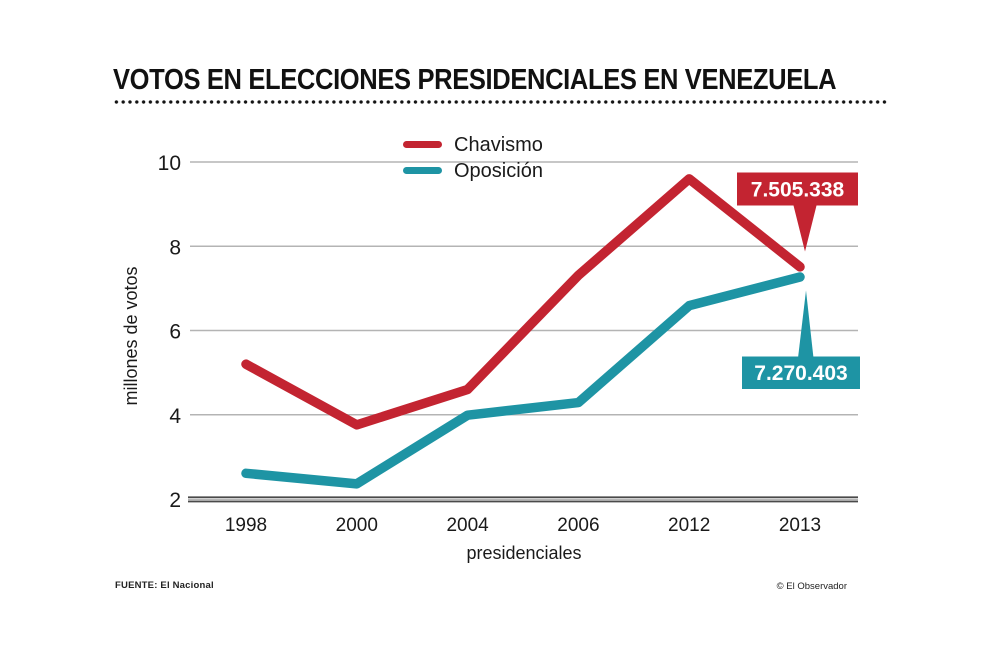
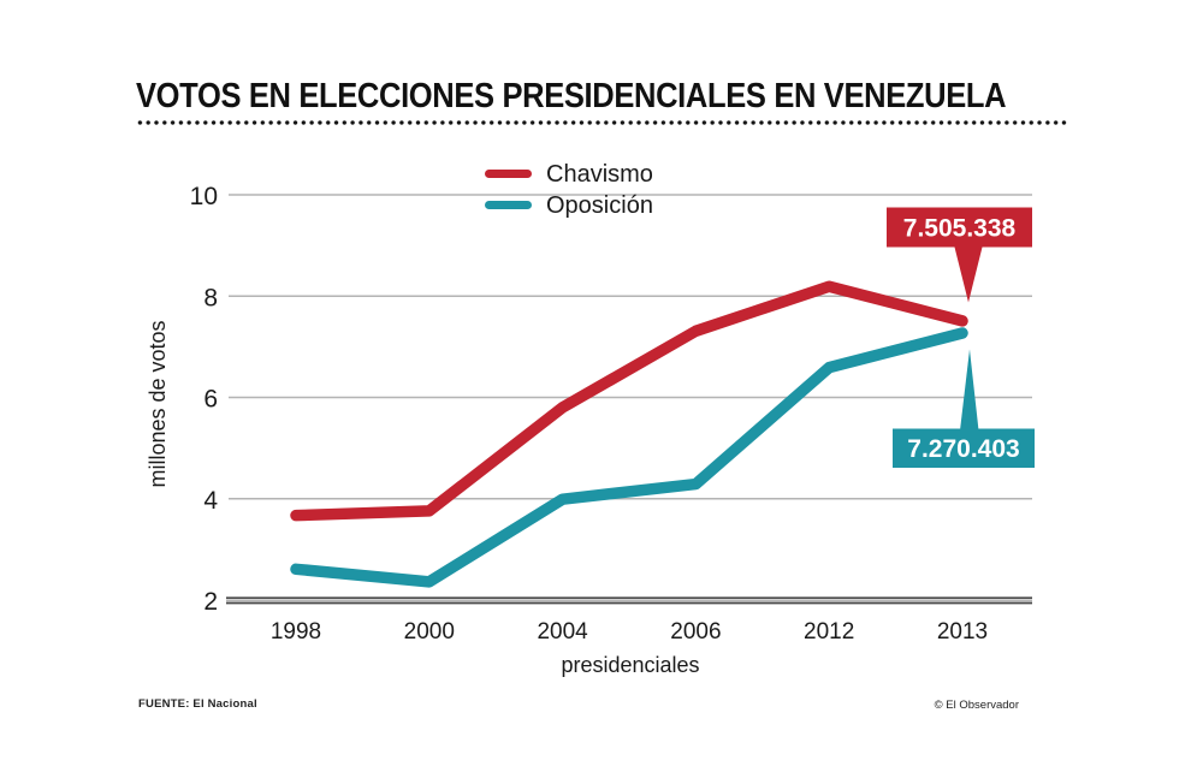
Chavismo/1998: 5.2 -> 3.7
Chavismo/2004: 4.6 -> 5.8
Chavismo/2012: 9.6 -> 8.2
